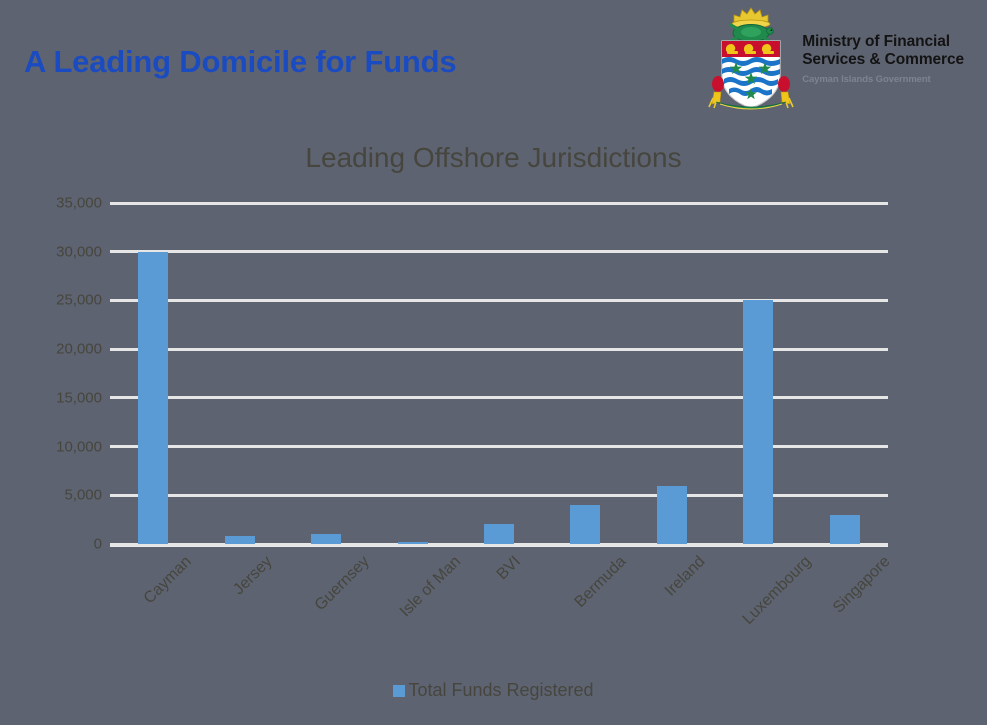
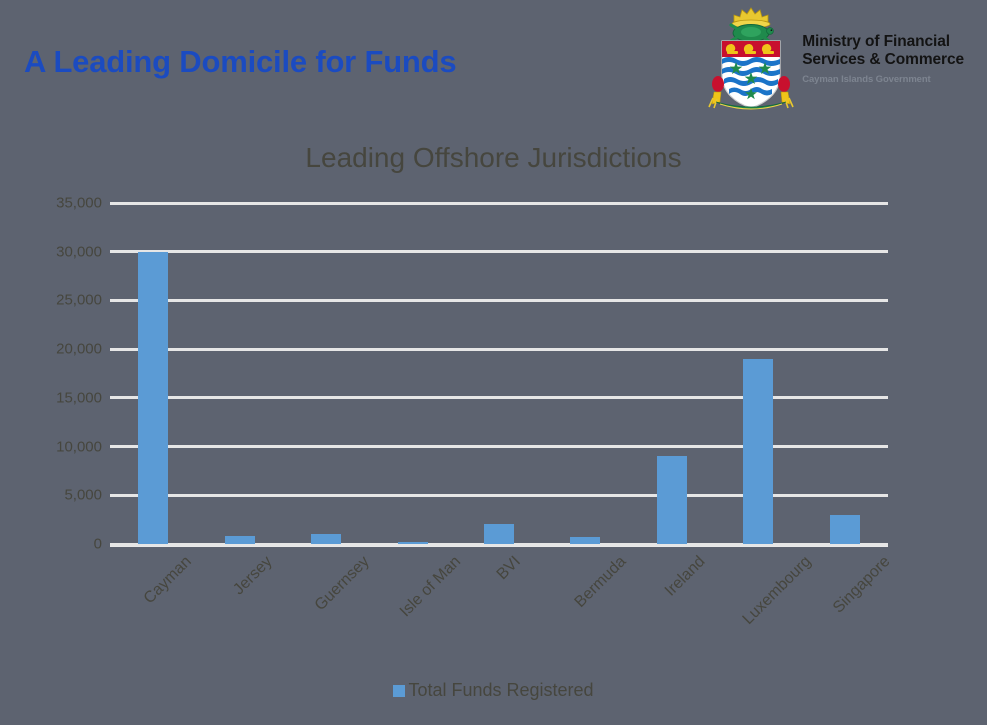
Bermuda: 4000 -> 1000
Ireland: 6000 -> 9000
Luxembourg: 25000 -> 19000
